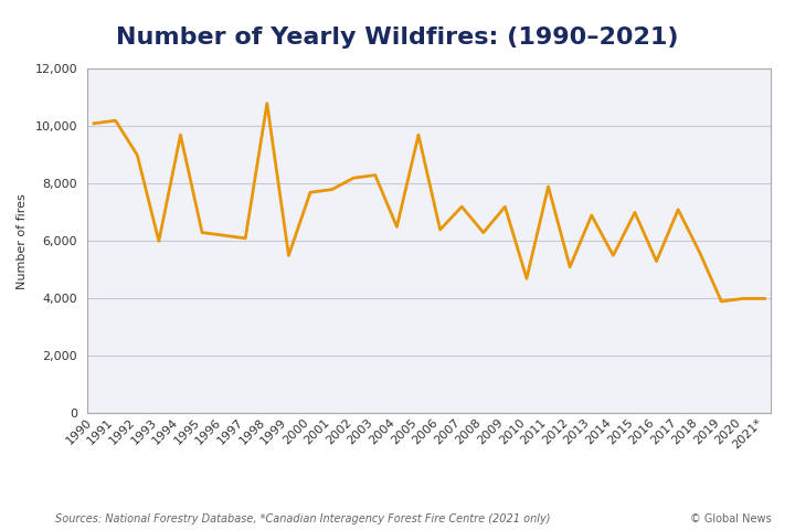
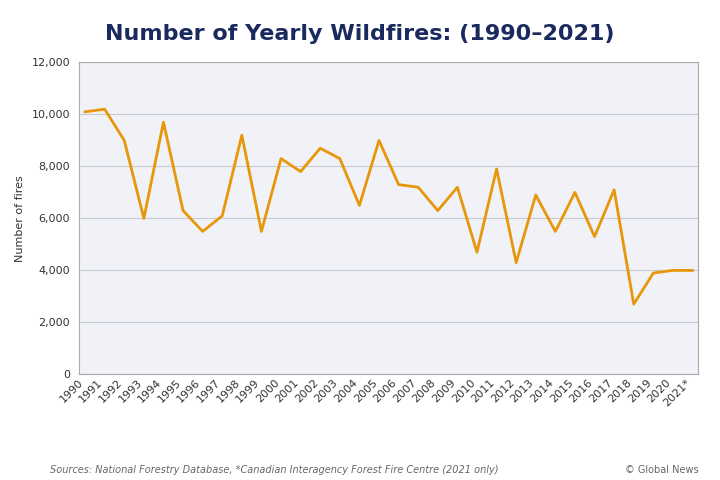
1996: 6,200 -> 5,500
1998: 10,800 -> 9,200
2000: 7,700 -> 8,300
2002: 8,200 -> 8,700
2005: 9,700 -> 9,000
2006: 6,400 -> 7,300
2012: 5,100 -> 4,300
2018: 5,600 -> 2,700
